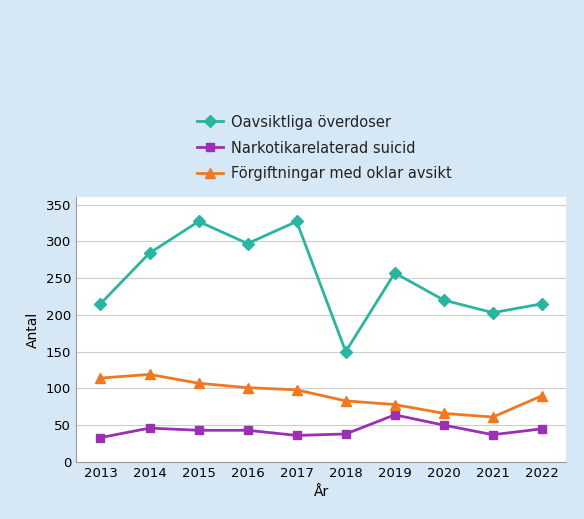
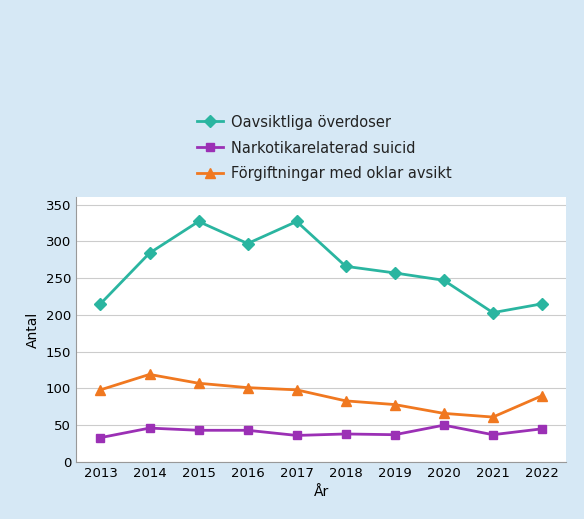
Förgiftningar med oklar avsikt/2013: 114 -> 98
Oavsiktliga överdoser/2018: 150 -> 266
Narkotikarelaterad suicid/2019: 64 -> 37
Oavsiktliga överdoser/2020: 220 -> 247
